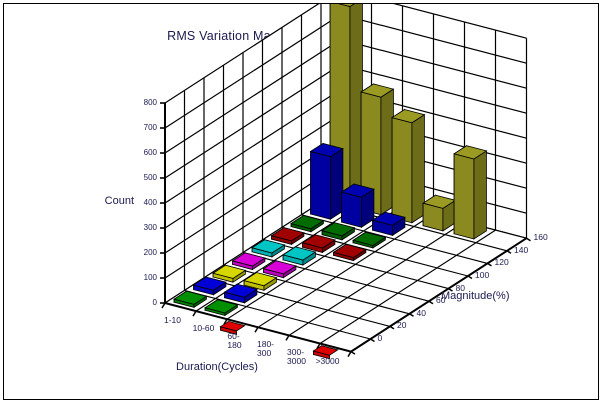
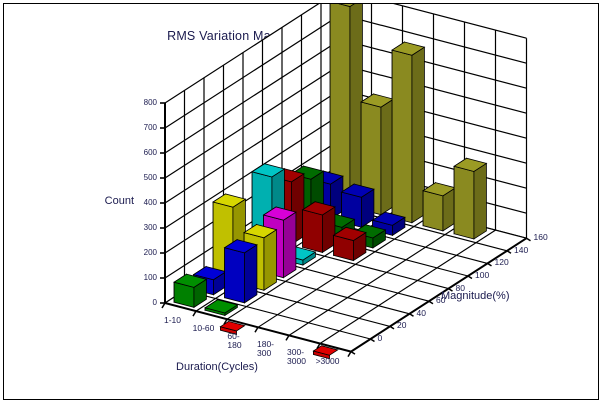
0/1-10: 10 -> 80
20/1-10: 20 -> 60
40/1-10: 20 -> 300
60/1-10: 10 -> 80
80/1-10: 20 -> 320
100/1-10: 10 -> 250
120/1-10: 10 -> 210
140/1-10: 250 -> 140
20/10-60: 20 -> 200
40/10-60: 20 -> 210
60/10-60: 20 -> 230
100/10-60: 20 -> 150
120/10-60: 20 -> 50
160/10-60: 470 -> 430
100/60-180: 10 -> 80
120/60-180: 10 -> 40
160/60-180: 400 -> 670
160/180-300: 90 -> 140
160/300-3000: 320 -> 270
